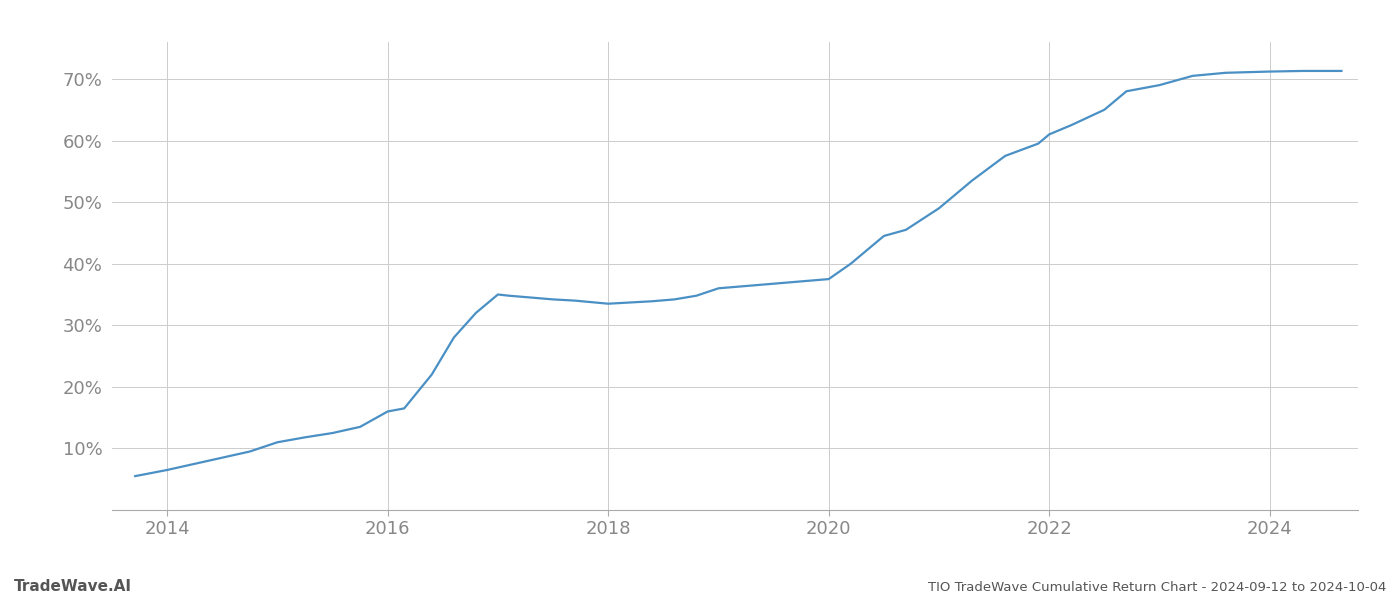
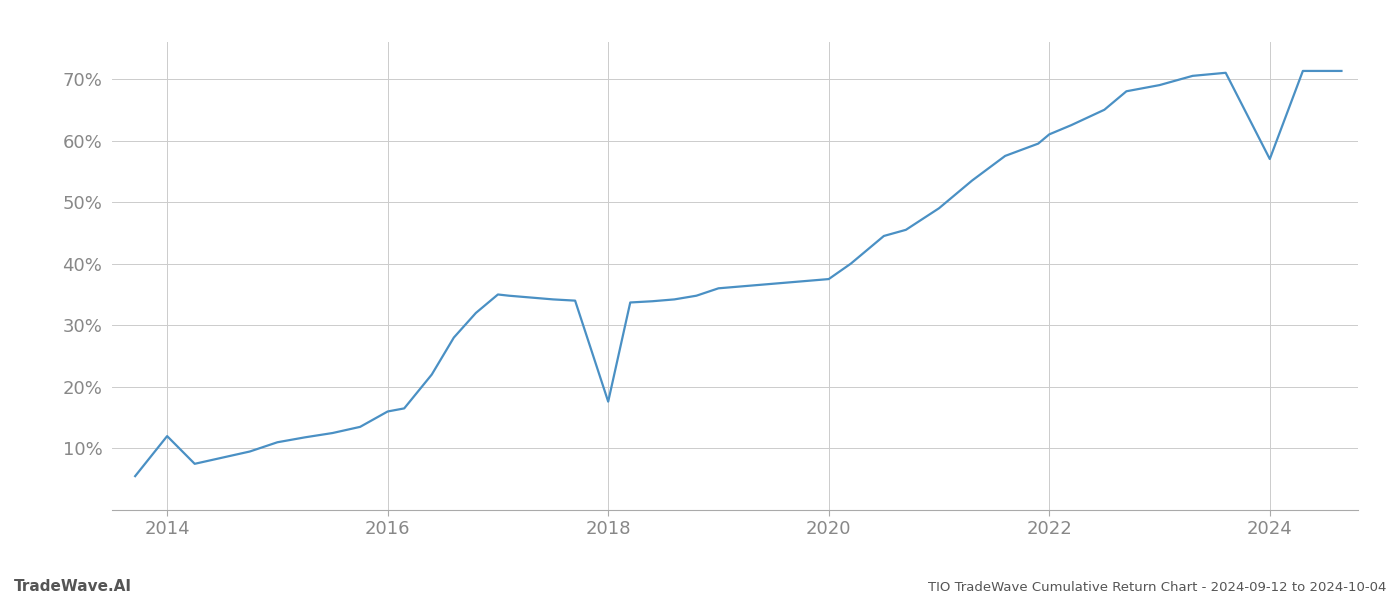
2014: 6.5% -> 12.0%
2018: 33.5% -> 17.6%
2024: 71.2% -> 57.0%
